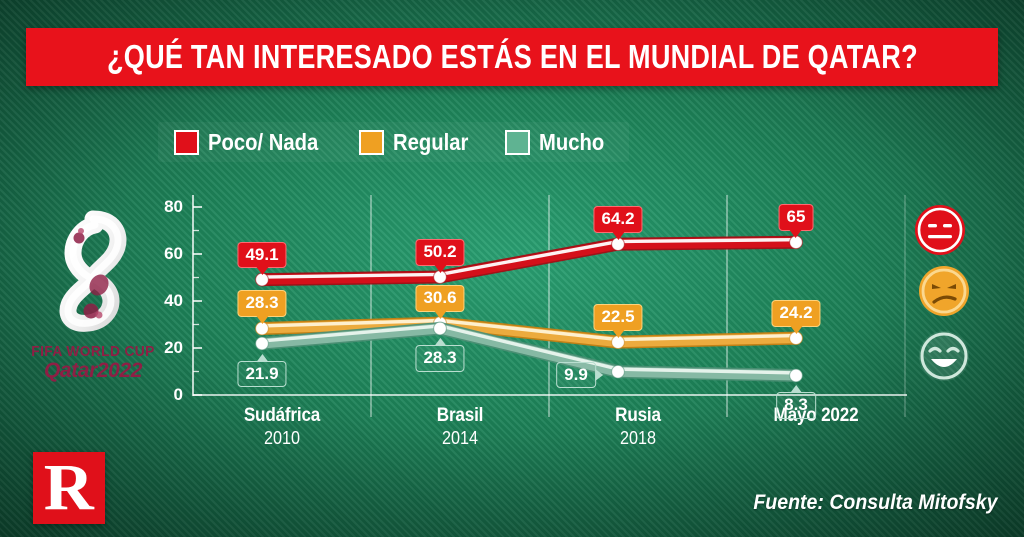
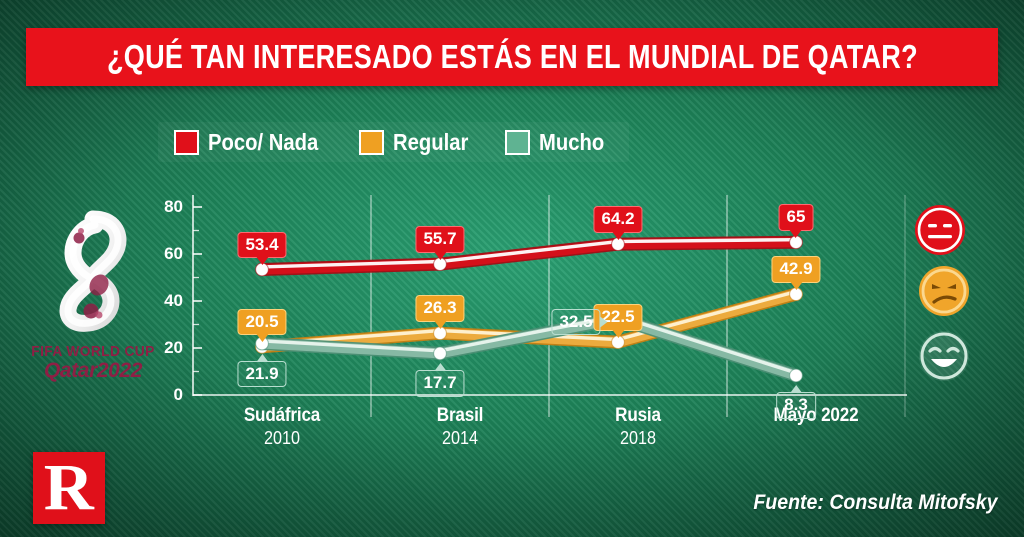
Poco/ Nada/Sudáfrica: 49.1 -> 53.4
Regular/Sudáfrica: 28.3 -> 20.5
Poco/ Nada/Brasil: 50.2 -> 55.7
Regular/Brasil: 30.6 -> 26.3
Mucho/Brasil: 28.3 -> 17.7
Mucho/Rusia: 9.9 -> 32.5
Regular/Mayo 2022: 24.2 -> 42.9
